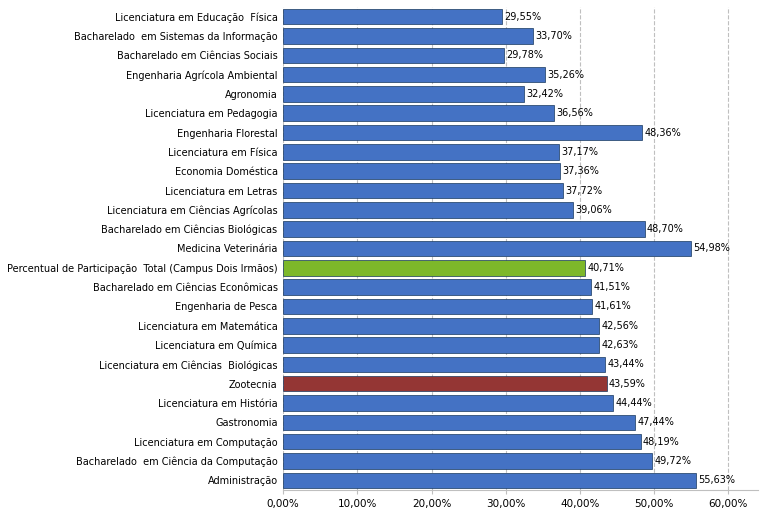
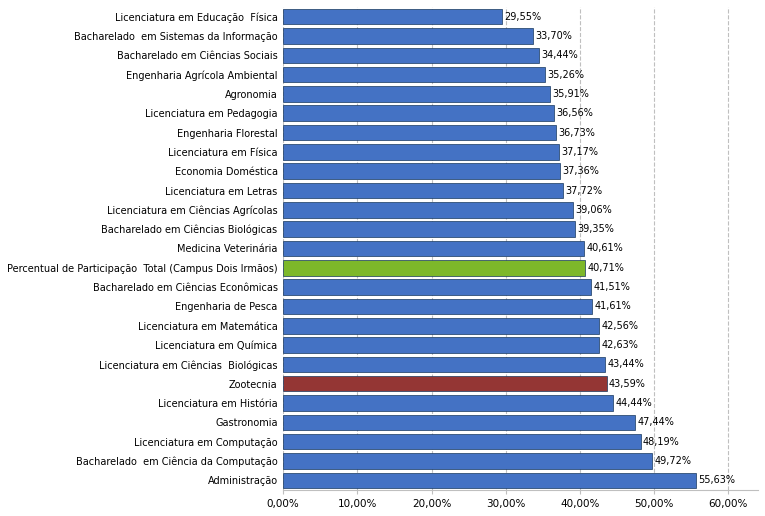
Bacharelado em Ciências Sociais: 29,78% -> 34,44%
Agronomia: 32,42% -> 35,91%
Engenharia Florestal: 48,36% -> 36,73%
Bacharelado em Ciências Biológicas: 48,70% -> 39,35%
Medicina Veterinária: 54,98% -> 40,61%
